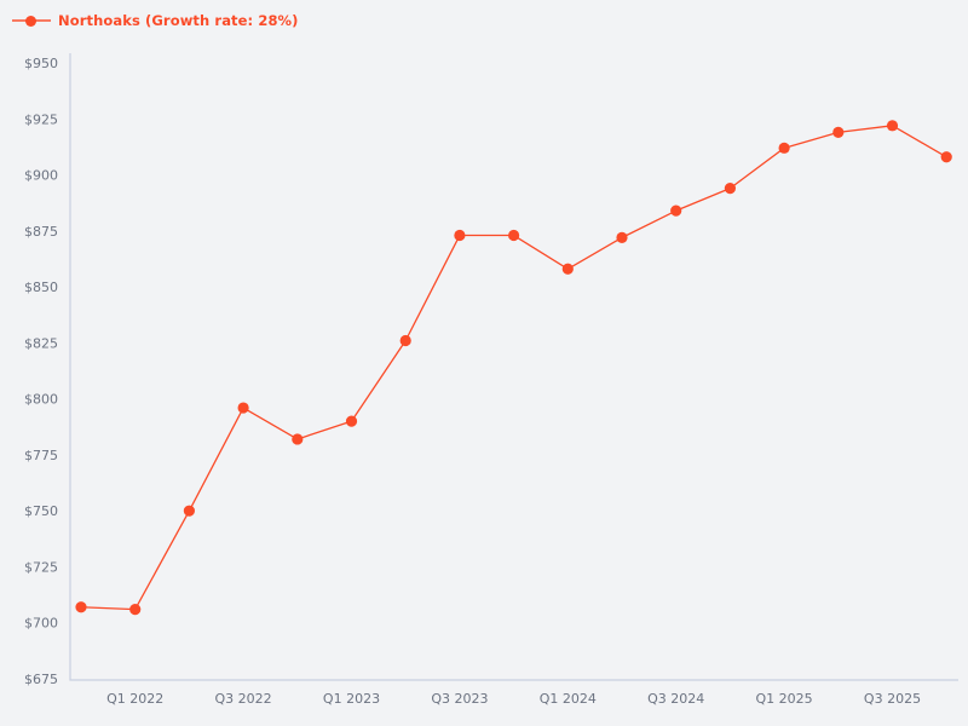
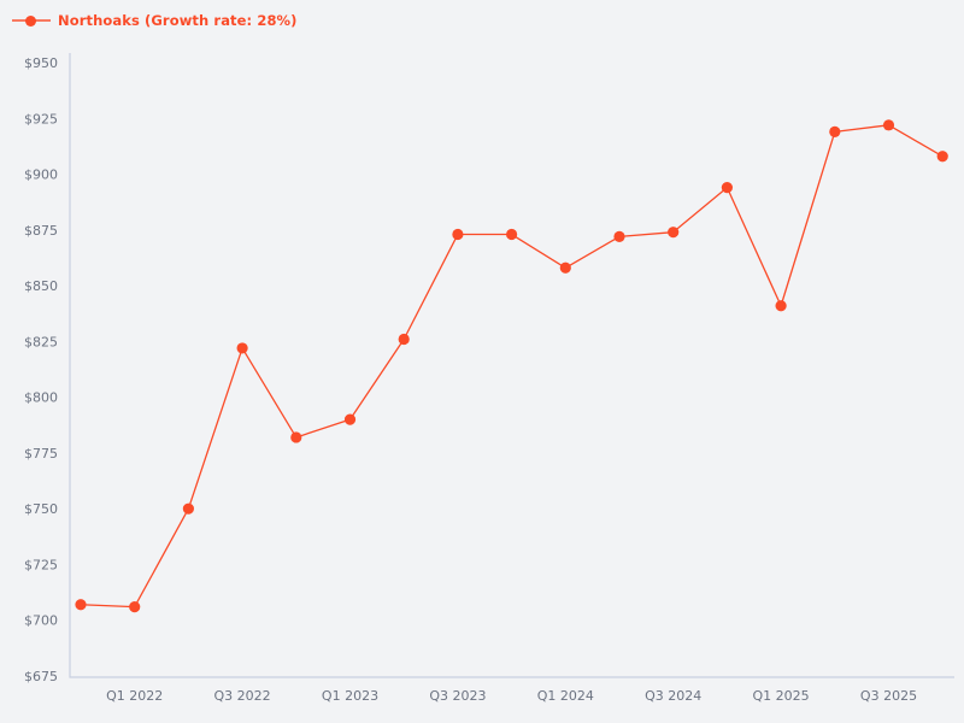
Q3 2022: $796 -> $822
Q3 2024: $884 -> $874
Q1 2025: $912 -> $841
